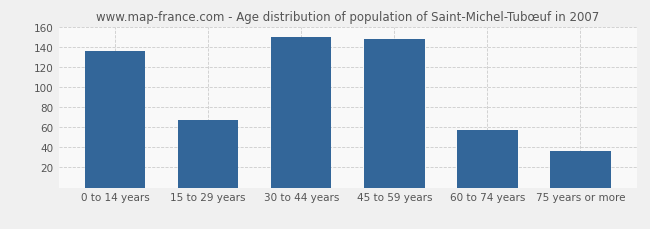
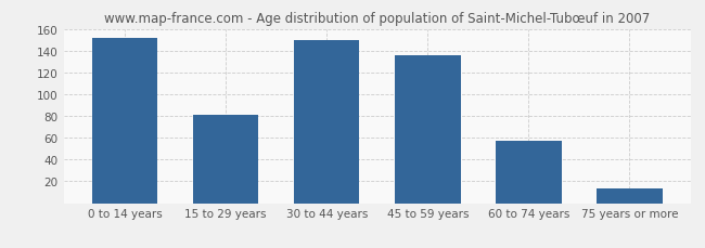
0 to 14 years: 136 -> 152
15 to 29 years: 67 -> 81
45 to 59 years: 148 -> 136
75 years or more: 36 -> 14
